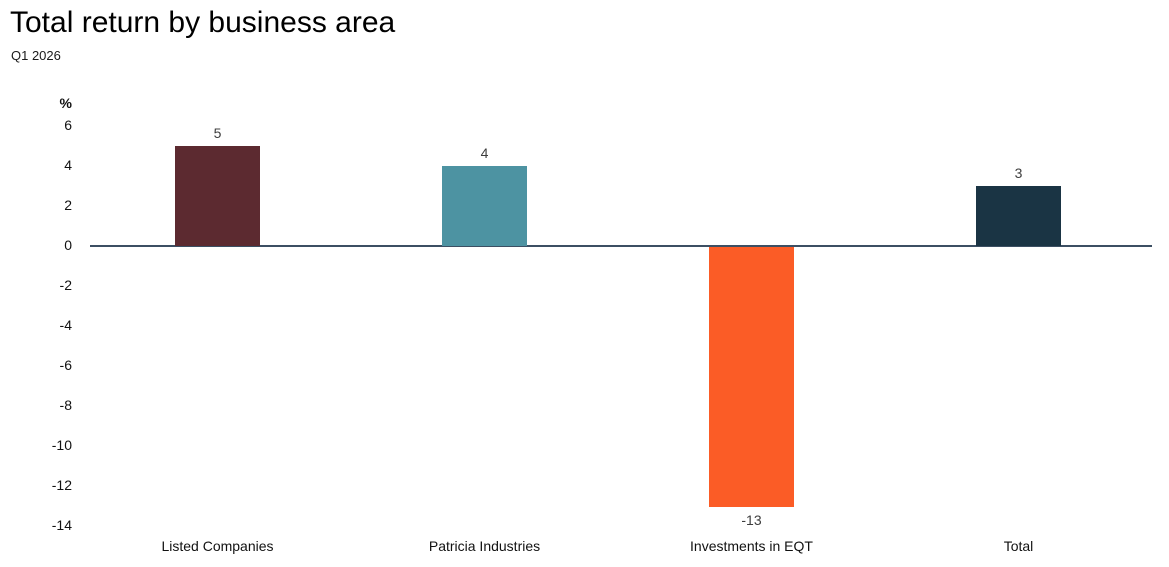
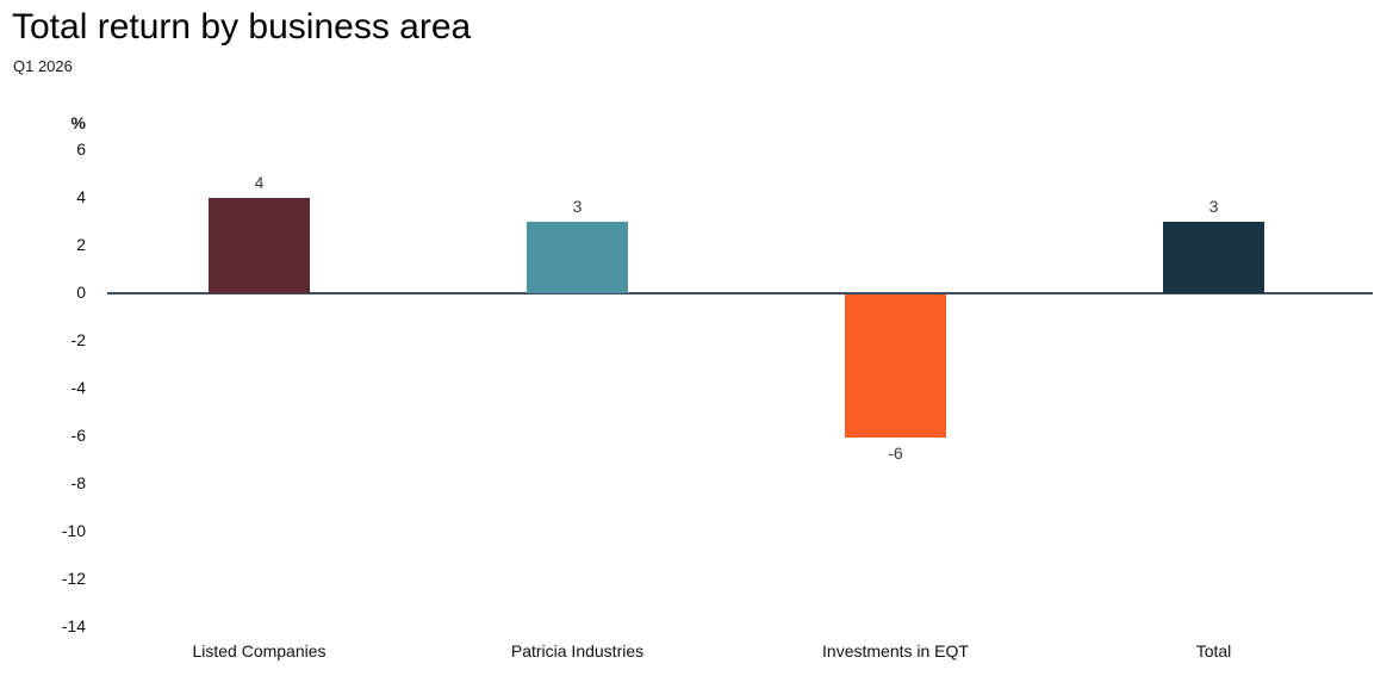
Listed Companies: 5 -> 4
Patricia Industries: 4 -> 3
Investments in EQT: -13 -> -6
